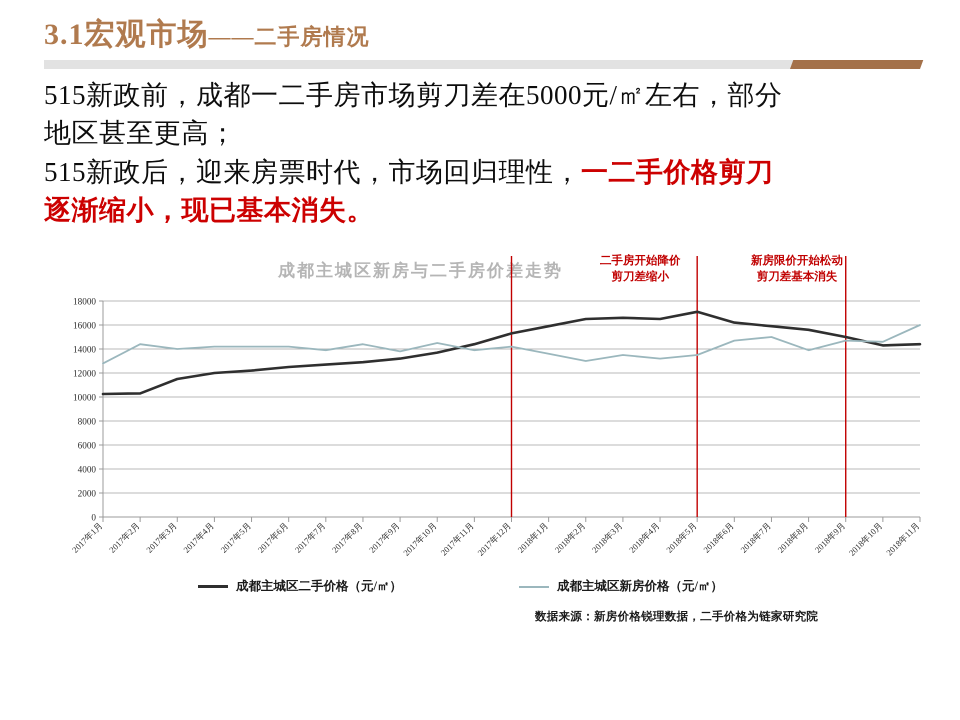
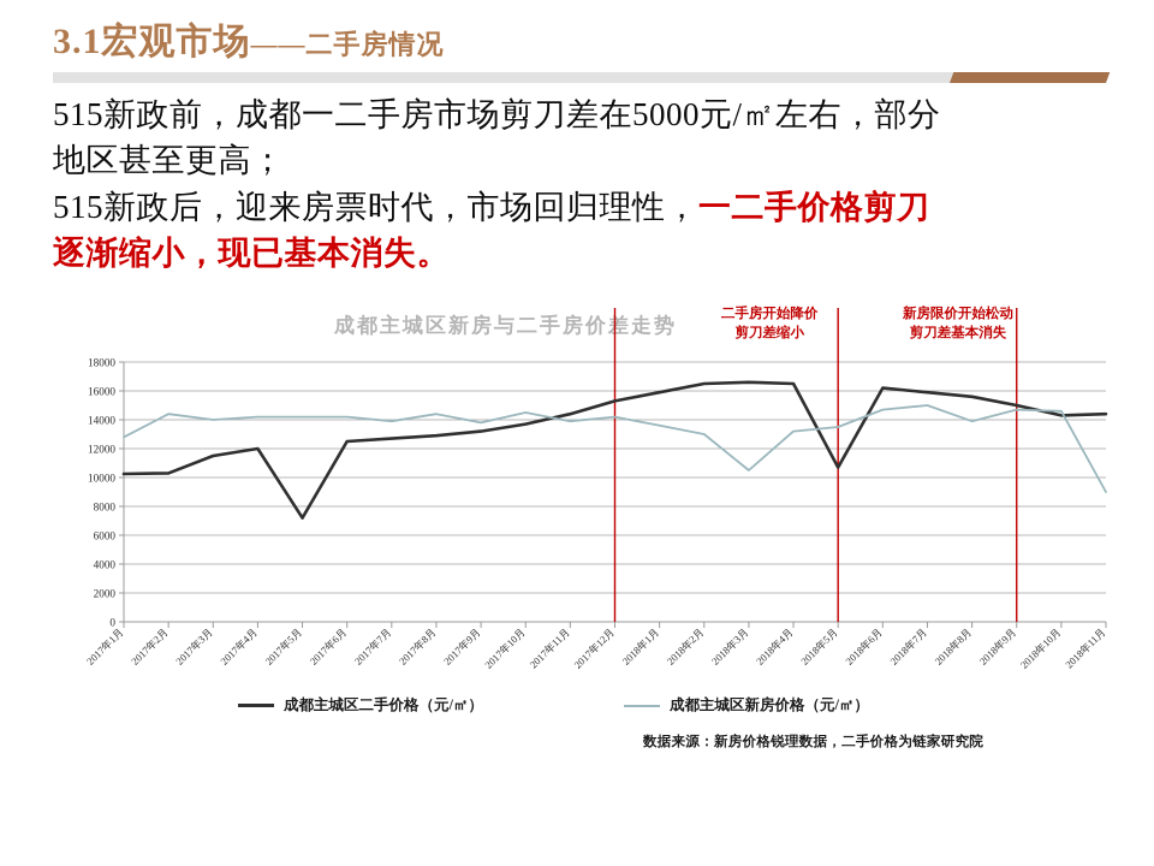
成都主城区二手价格（元/㎡）/2017年5月: 12200 -> 7200
成都主城区新房价格（元/㎡）/2018年3月: 13500 -> 10500
成都主城区二手价格（元/㎡）/2018年5月: 17100 -> 10700
成都主城区新房价格（元/㎡）/2018年11月: 16000 -> 9000
